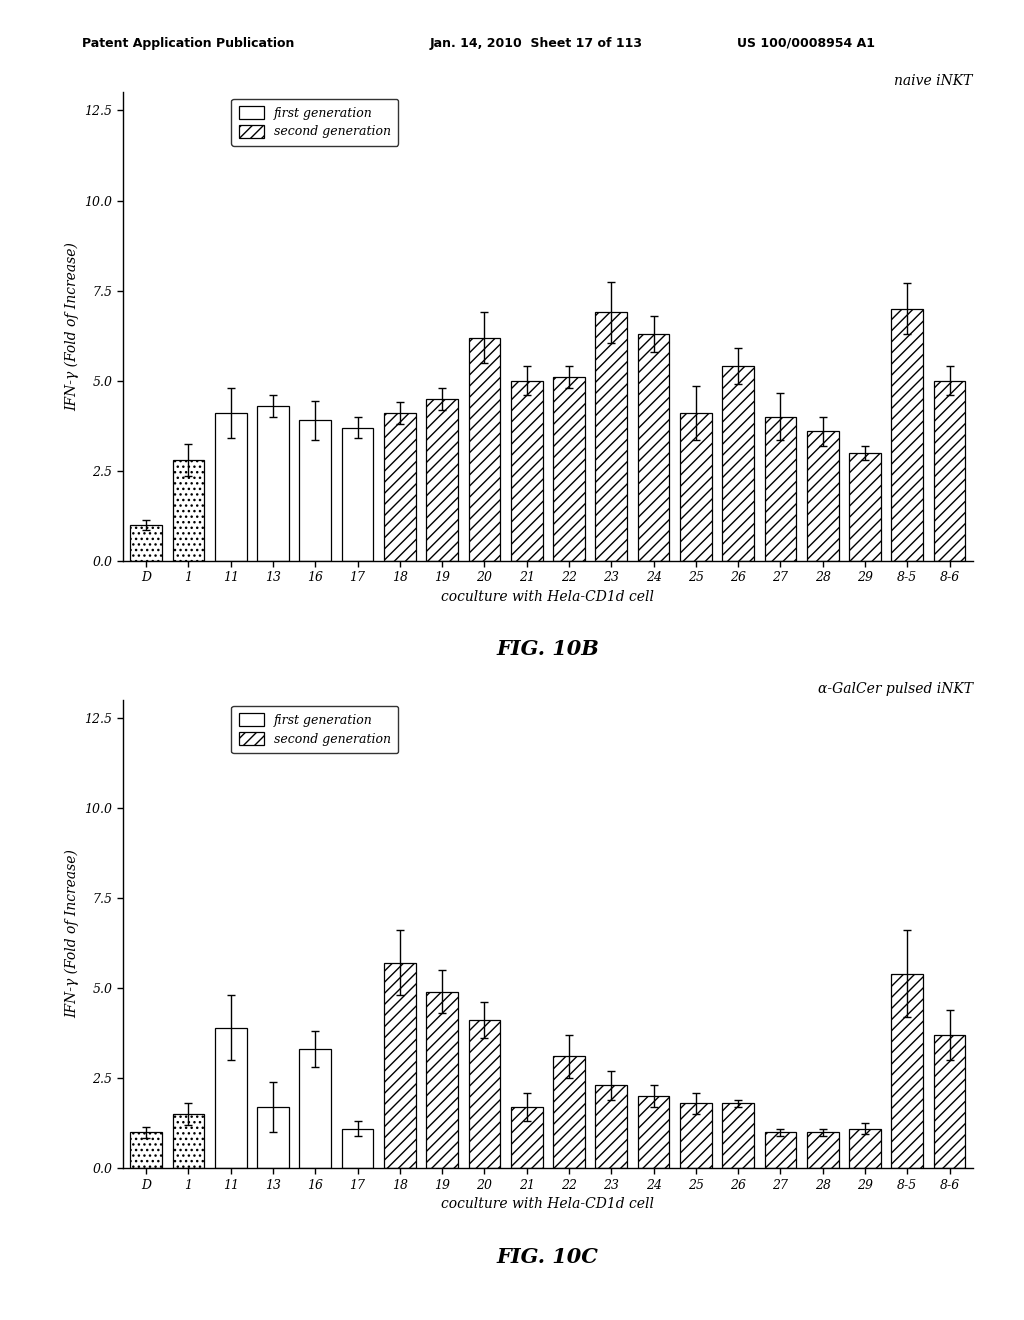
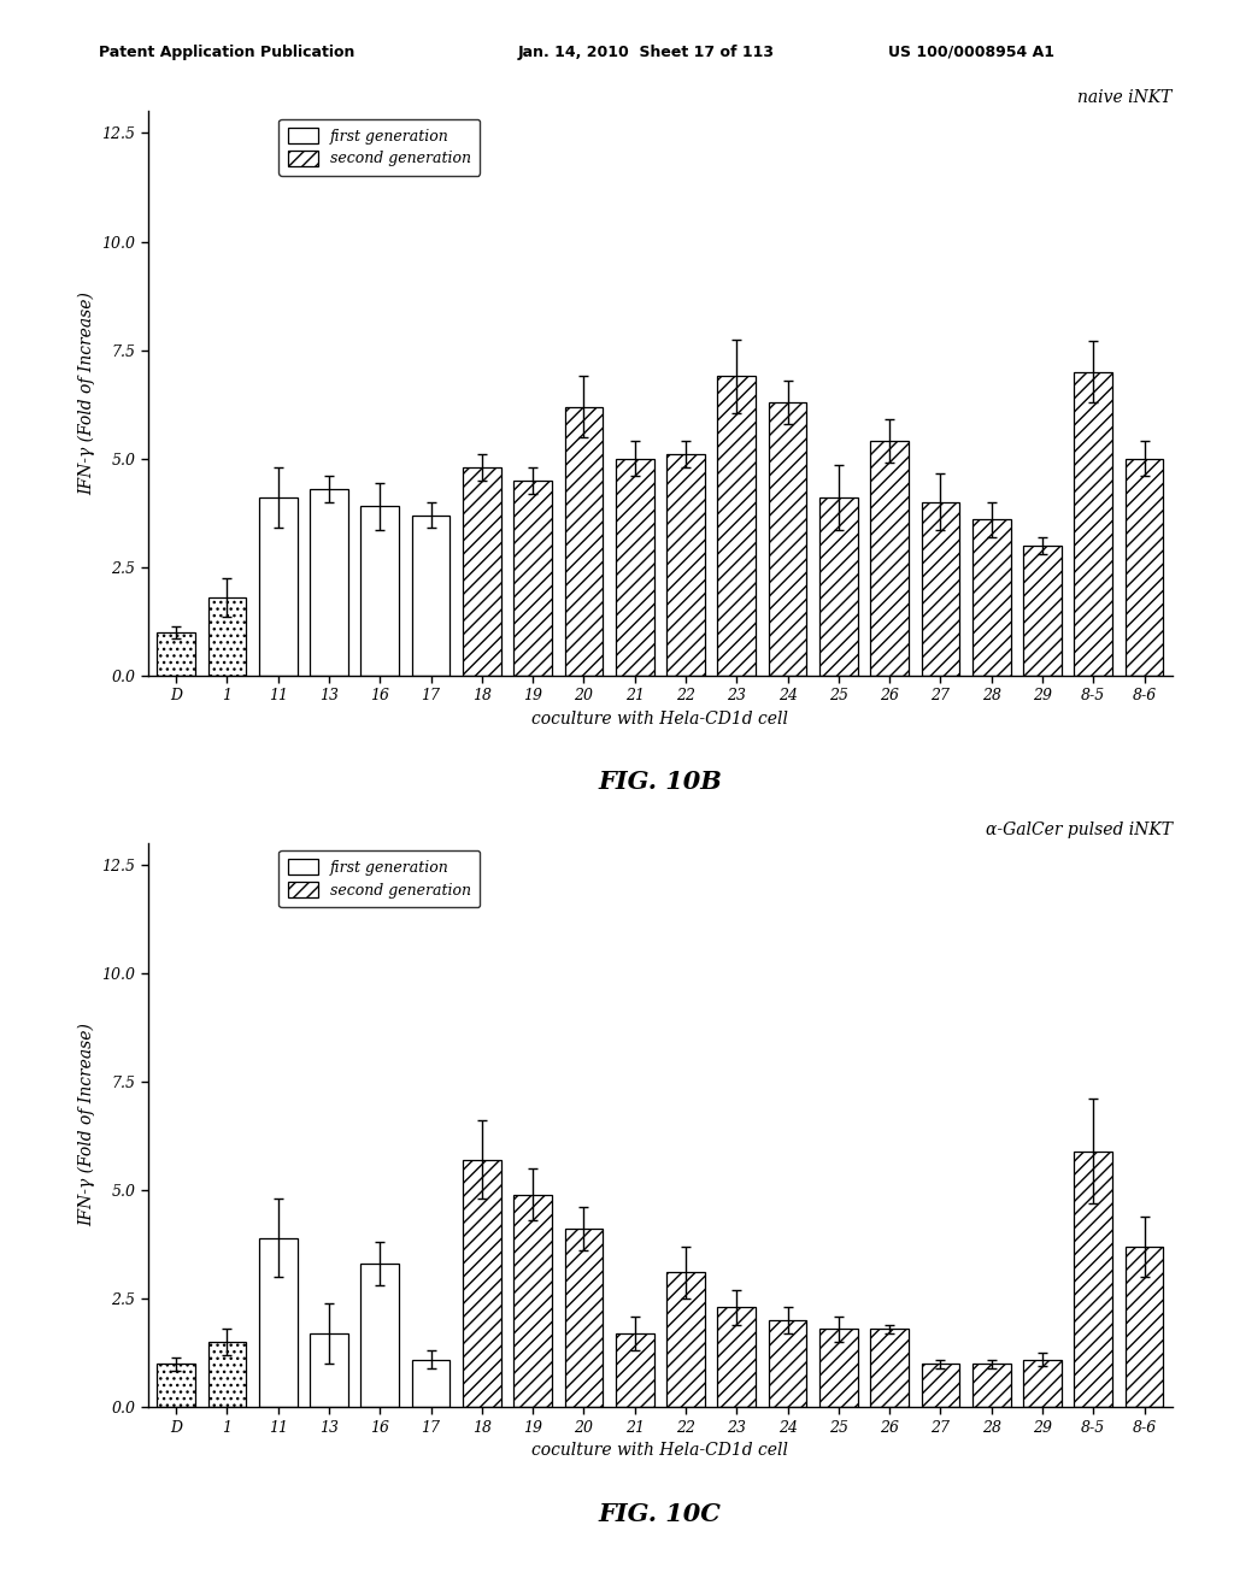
naive iNKT/1: 2.8 -> 1.8
naive iNKT/18: 4.1 -> 4.8
α-GalCer pulsed iNKT/8-5: 5.4 -> 5.9
